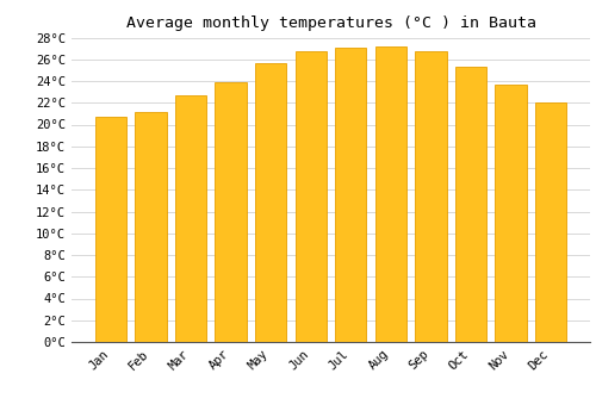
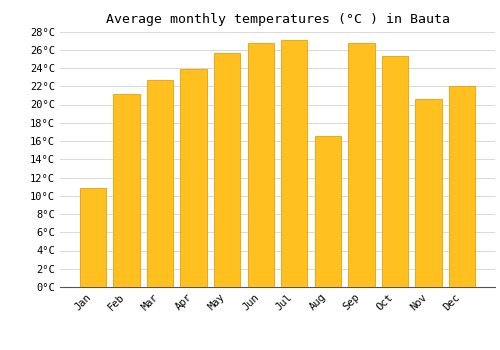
Jan: 20.7°C -> 10.8°C
Aug: 27.2°C -> 16.6°C
Nov: 23.7°C -> 20.6°C
